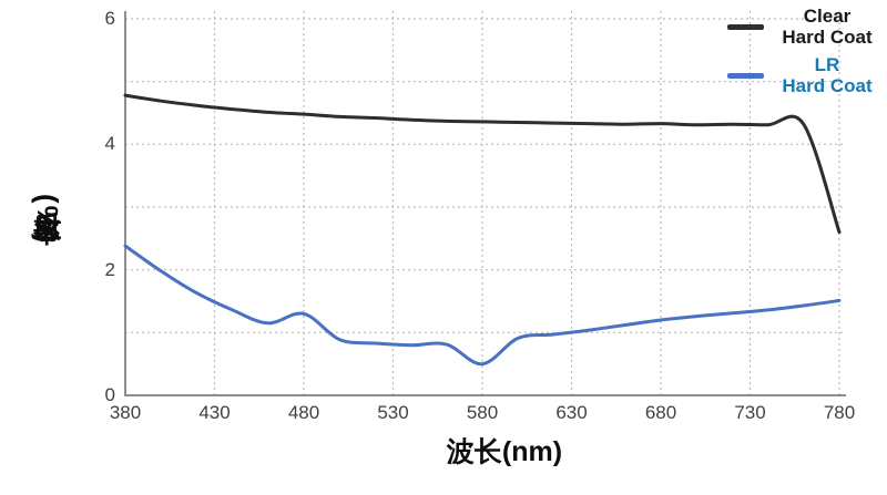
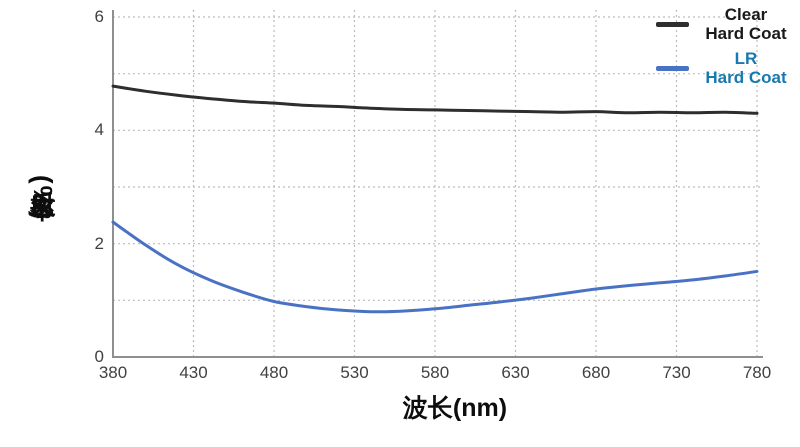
LR Hard Coat/480: 1.3 -> 1.0
LR Hard Coat/580: 0.5 -> 0.8
Clear Hard Coat/780: 2.6 -> 4.3
